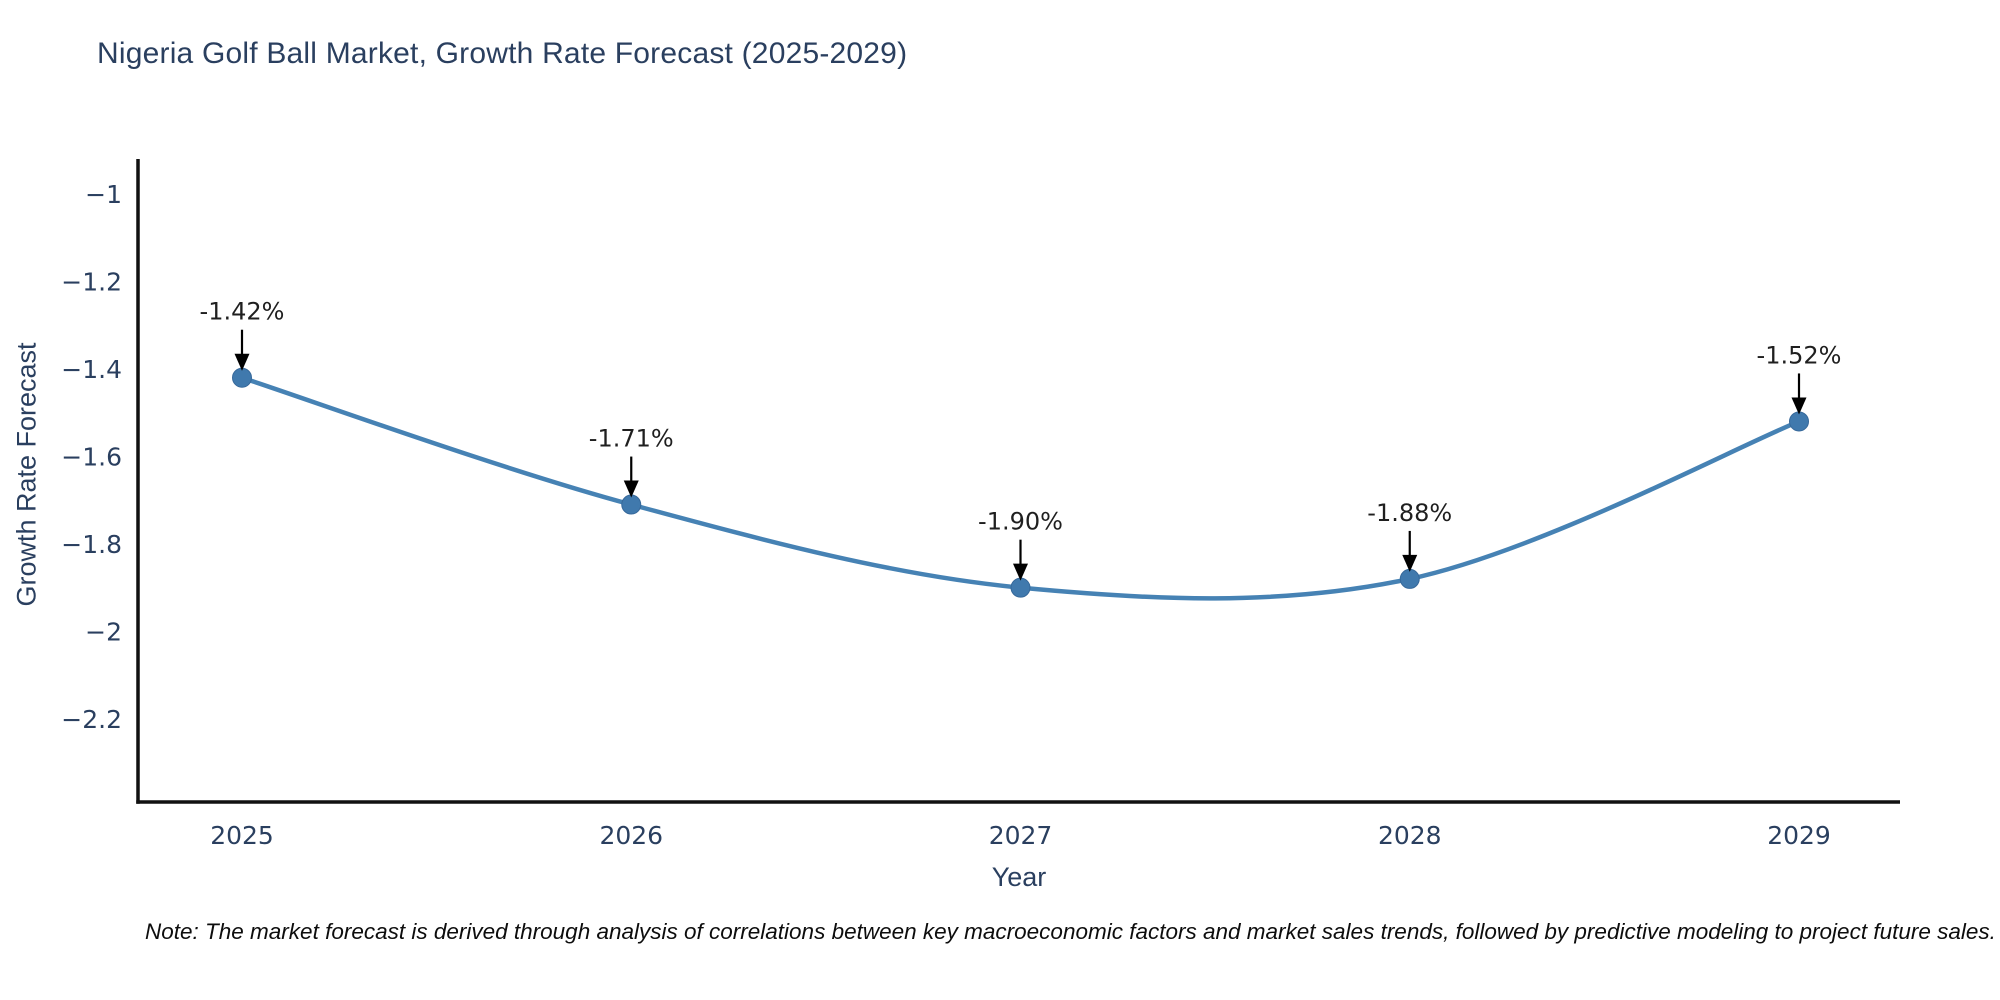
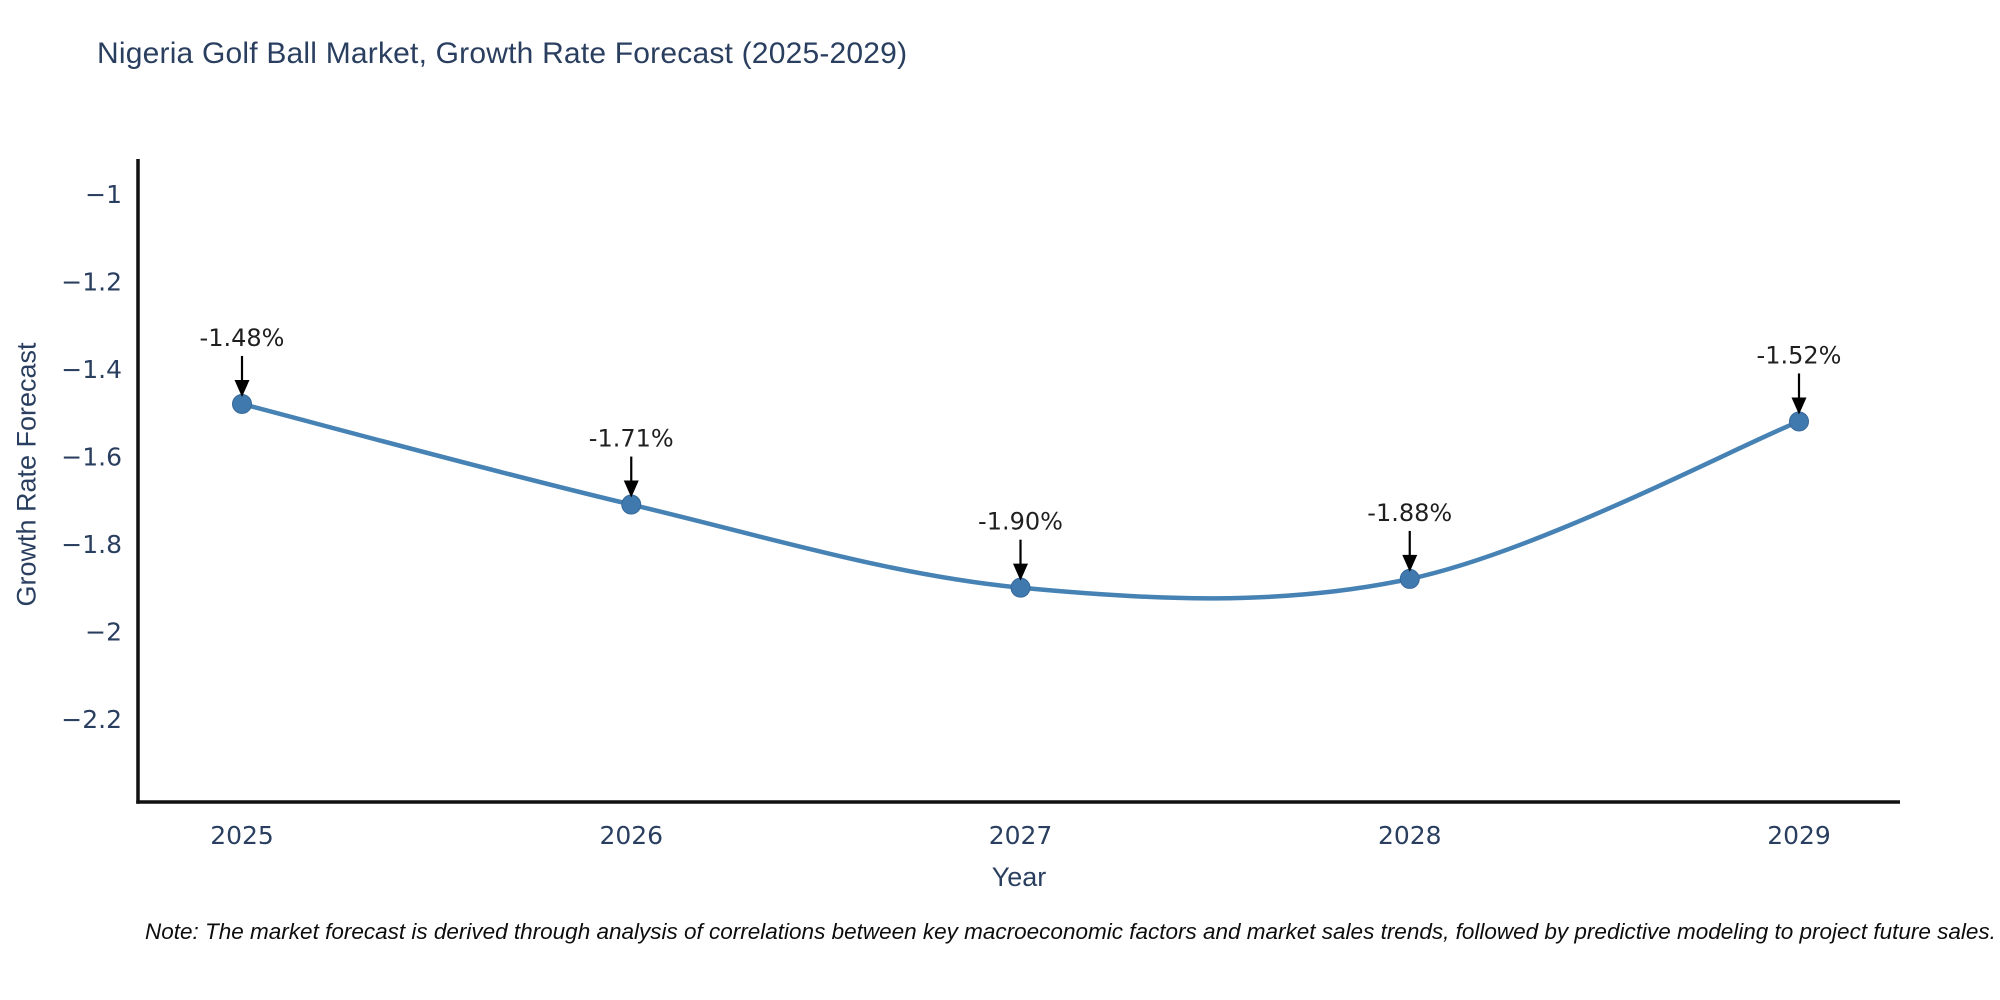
2025: -1.42% -> -1.48%
